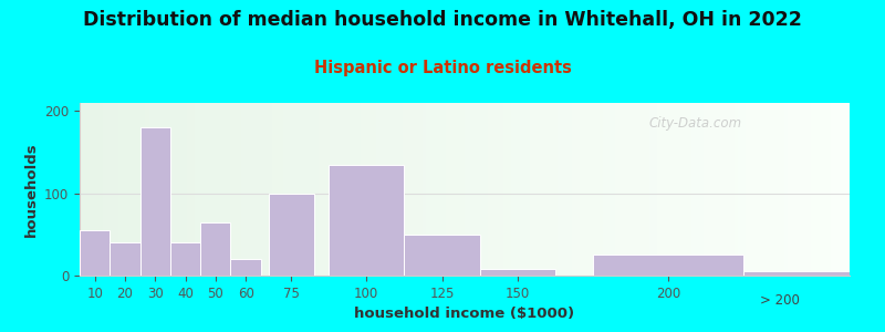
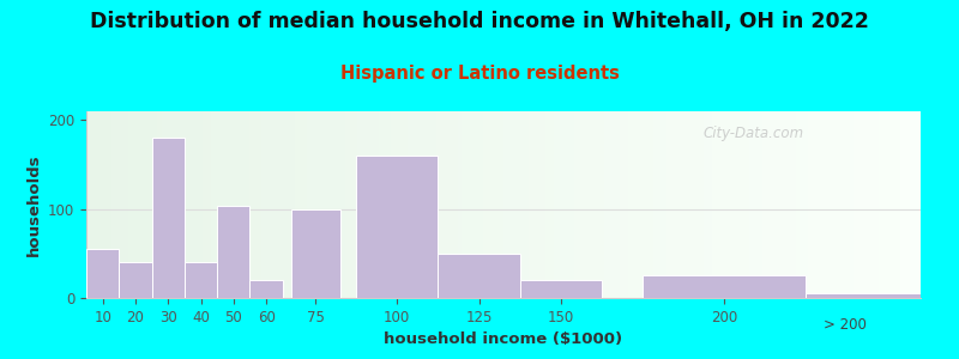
50: 65 -> 104
100: 135 -> 160
150: 8 -> 20
